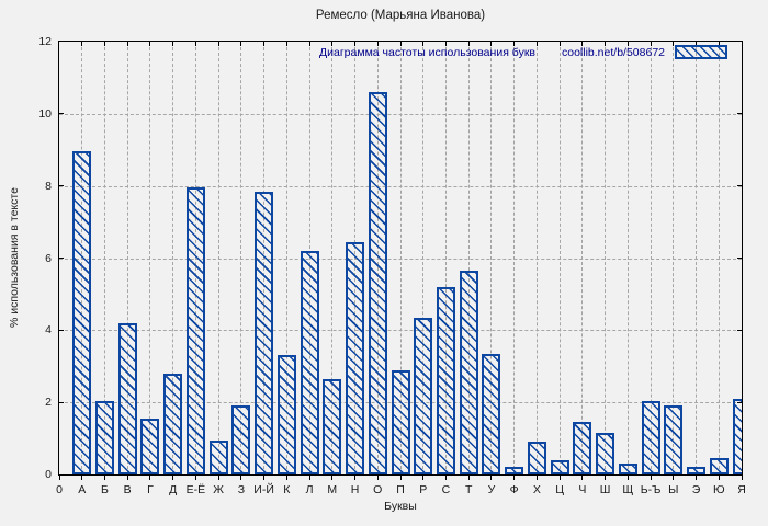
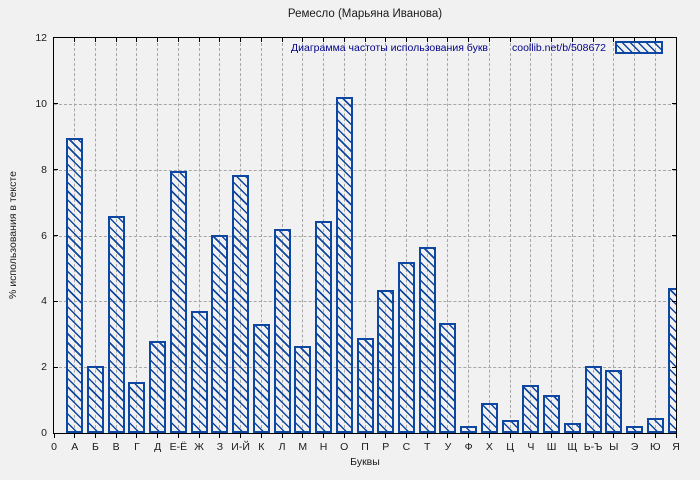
В: 4.2 -> 6.6
Ж: 0.9 -> 3.7
З: 1.9 -> 6.0
О: 10.6 -> 10.2
Я: 2.1 -> 4.4
